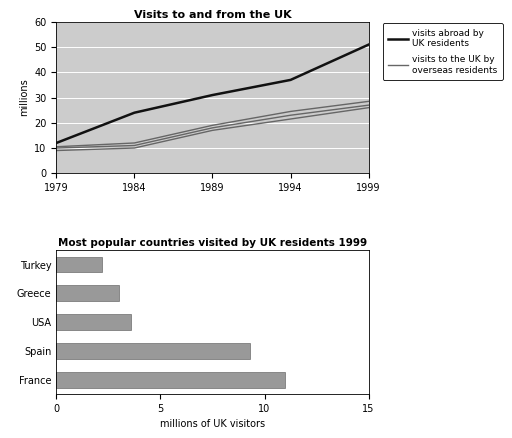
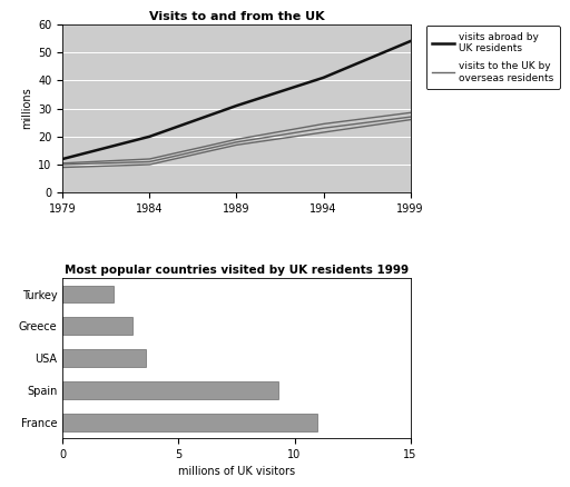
Visits to and from the UK/visits abroad by UK residents/1984: 24 -> 20
Visits to and from the UK/visits abroad by UK residents/1994: 37 -> 41
Visits to and from the UK/visits abroad by UK residents/1999: 51 -> 54
